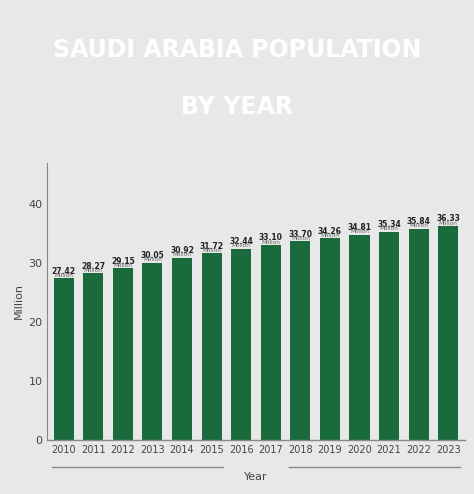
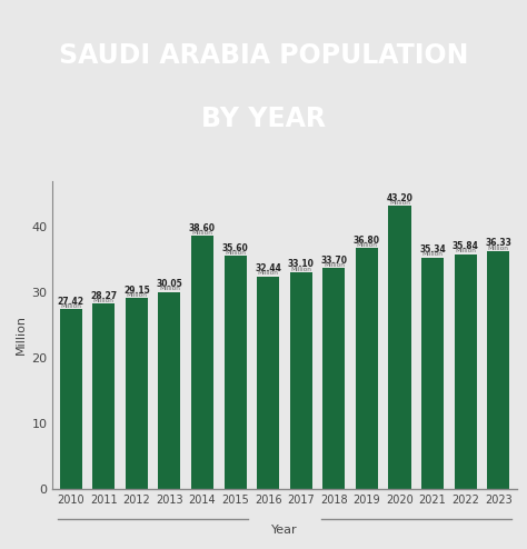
2014: 30.9 -> 38.6
2015: 31.7 -> 35.6
2019: 34.3 -> 36.8
2020: 34.8 -> 43.2
